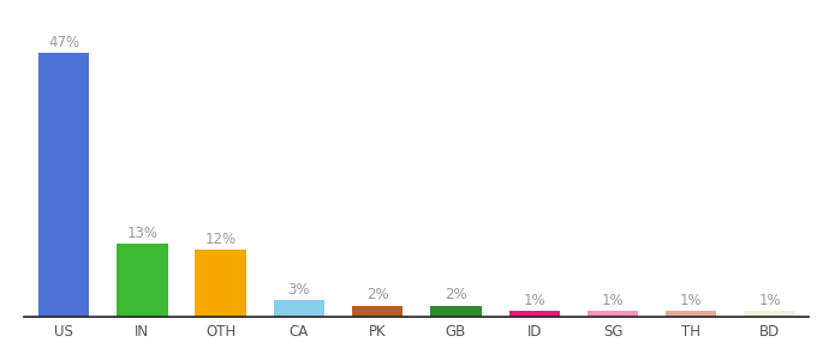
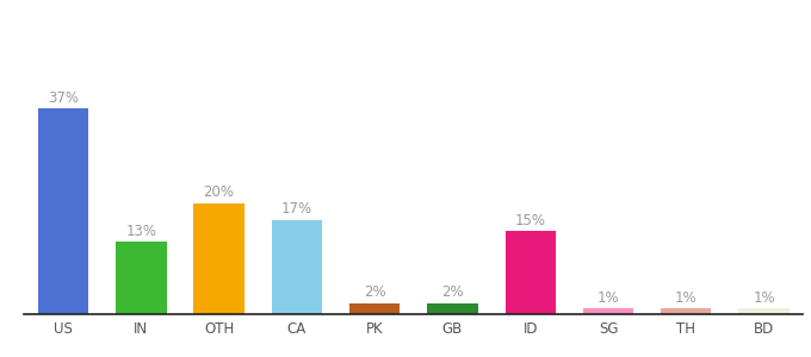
US: 47% -> 37%
OTH: 12% -> 20%
CA: 3% -> 17%
ID: 1% -> 15%
